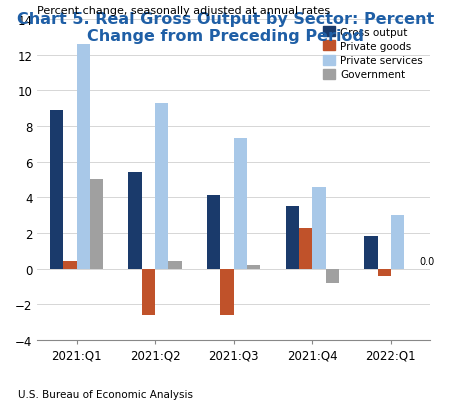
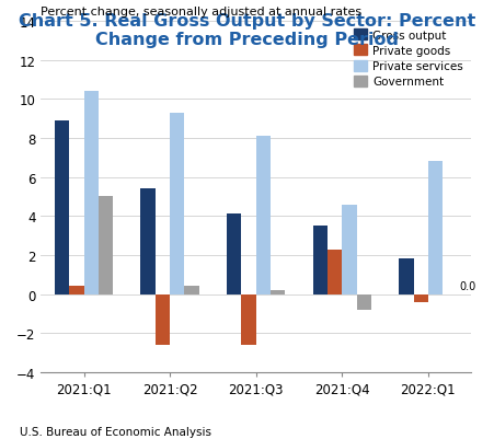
Private services/2021:Q1: 12.6 -> 10.4
Private services/2021:Q3: 7.3 -> 8.1
Private services/2022:Q1: 3.0 -> 6.8
